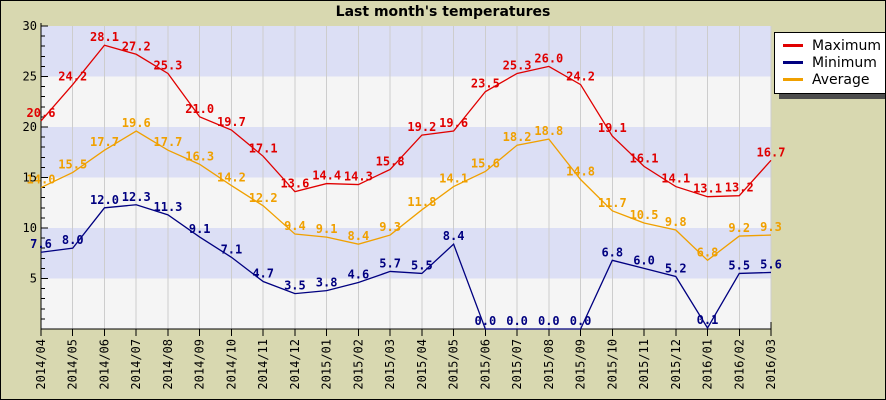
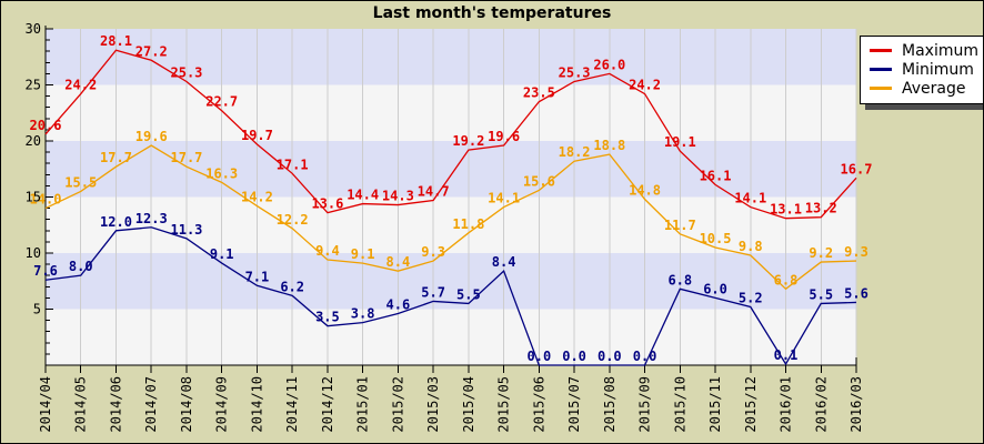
Maximum/2014/09: 21.0 -> 22.7
Minimum/2014/11: 4.7 -> 6.2
Maximum/2015/03: 15.8 -> 14.7
